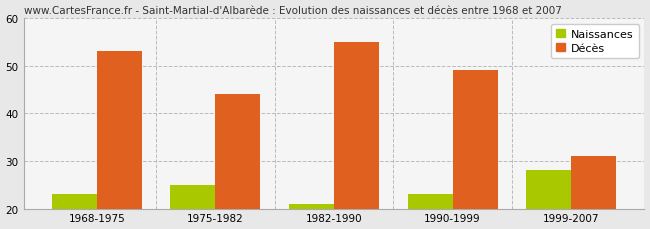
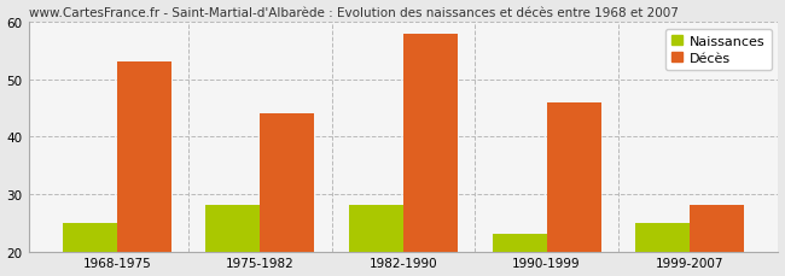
Naissances/1968-1975: 23 -> 25
Naissances/1975-1982: 25 -> 28
Naissances/1982-1990: 21 -> 28
Décès/1982-1990: 55 -> 58
Décès/1990-1999: 49 -> 46
Naissances/1999-2007: 28 -> 25
Décès/1999-2007: 31 -> 28
